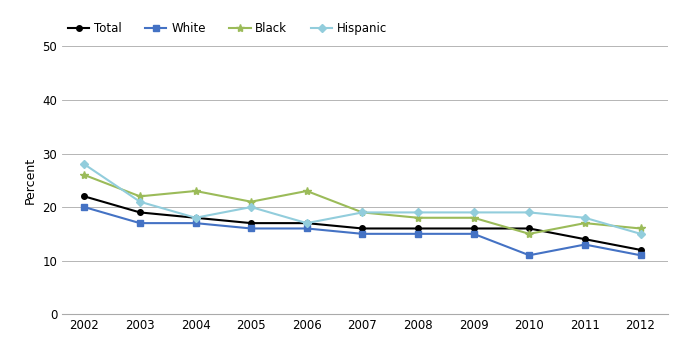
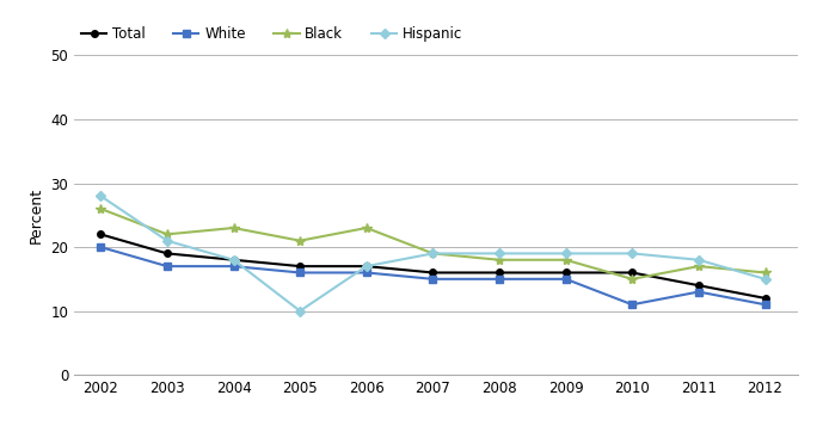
Hispanic/2005: 20 -> 10
